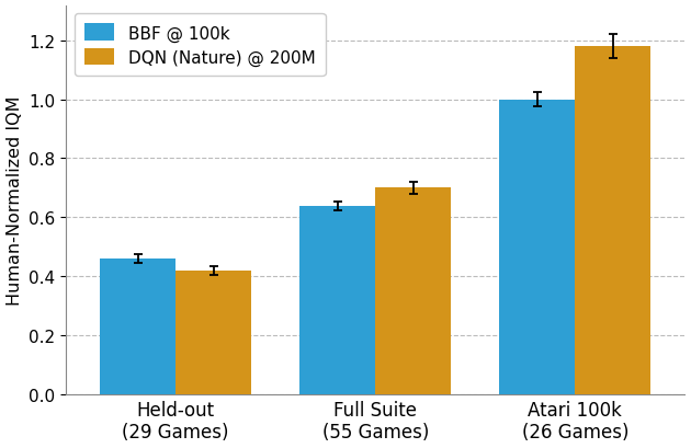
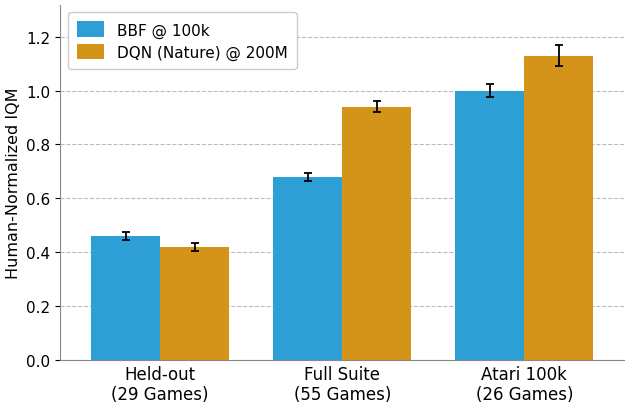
BBF @ 100k/Full Suite (55 Games): 0.64 -> 0.68
DQN (Nature) @ 200M/Full Suite (55 Games): 0.70 -> 0.94
DQN (Nature) @ 200M/Atari 100k (26 Games): 1.18 -> 1.13
